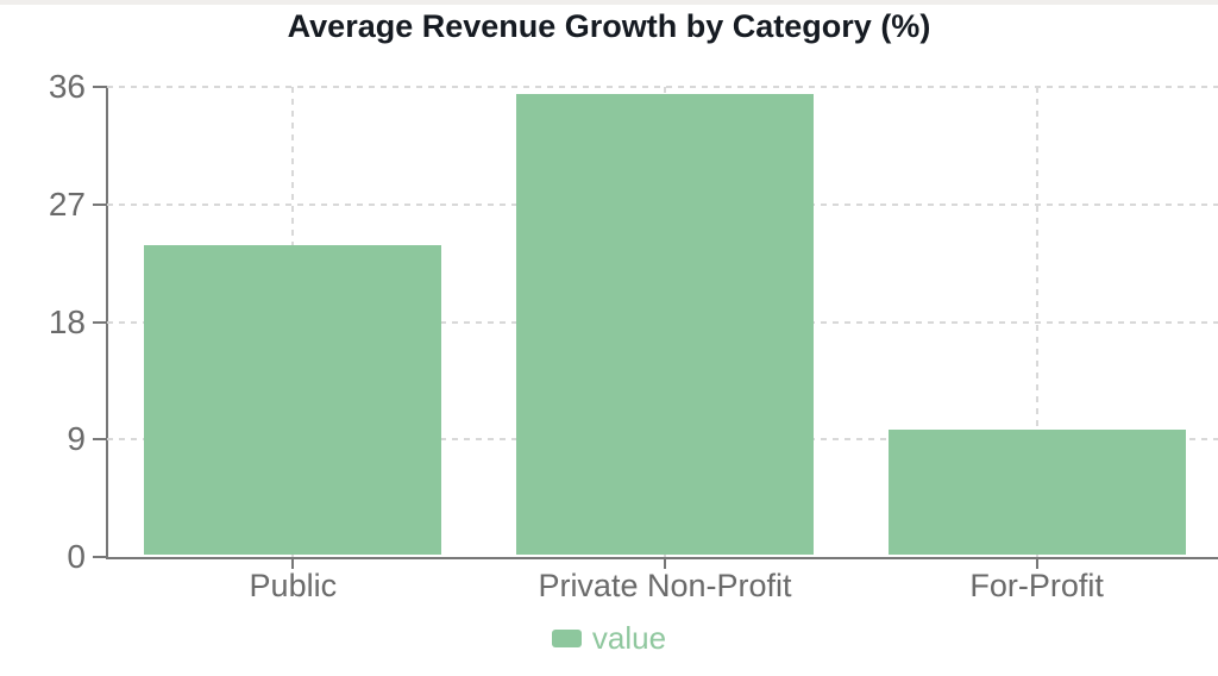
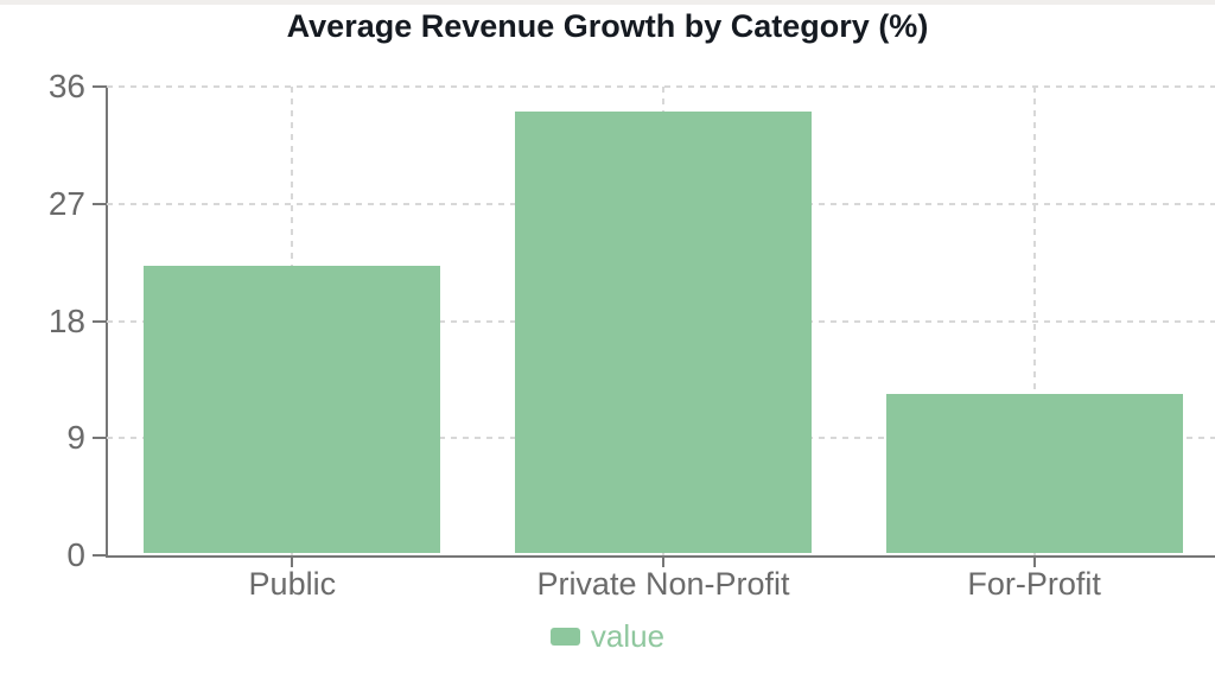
Public: 23.7 -> 22.1
Private Non-Profit: 35.3 -> 33.9
For-Profit: 9.6 -> 12.2
